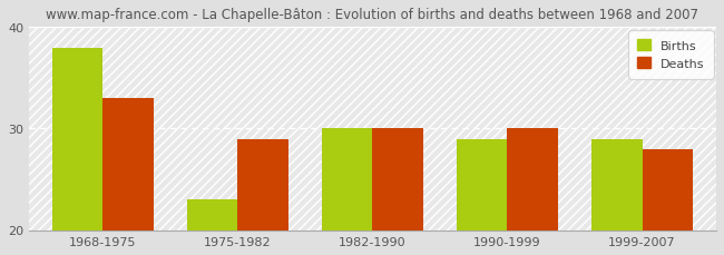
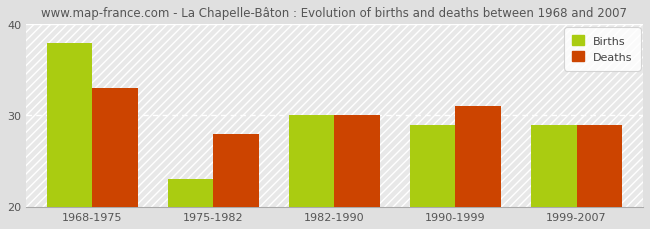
Deaths/1975-1982: 29 -> 28
Deaths/1990-1999: 30 -> 31
Deaths/1999-2007: 28 -> 29
